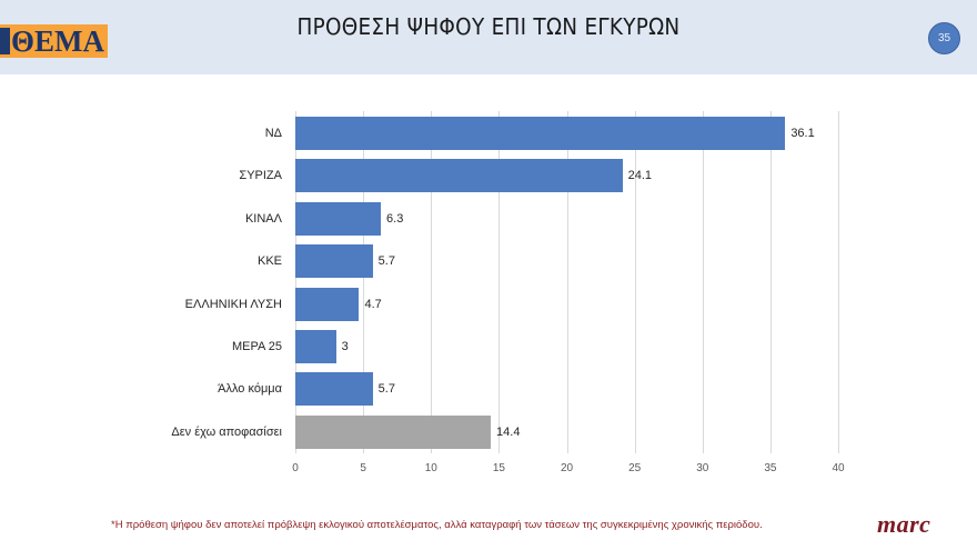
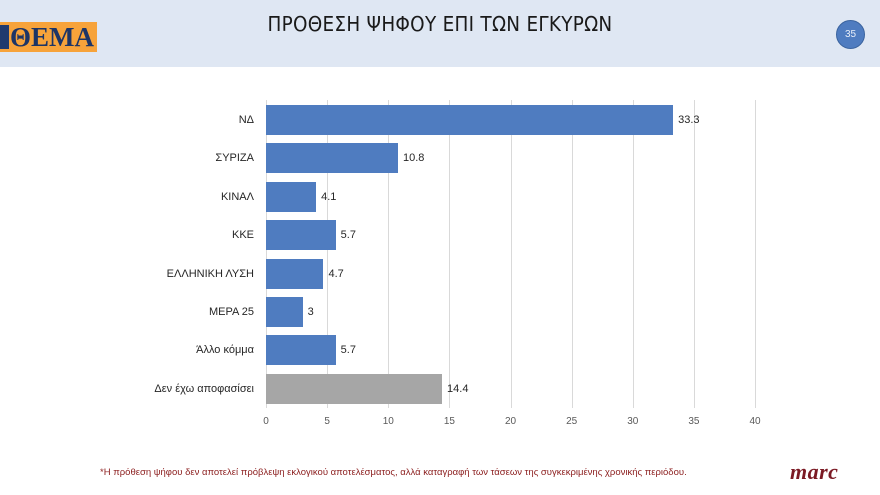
ΝΔ: 36.1 -> 33.3
ΣΥΡΙΖΑ: 24.1 -> 10.8
ΚΙΝΑΛ: 6.3 -> 4.1
